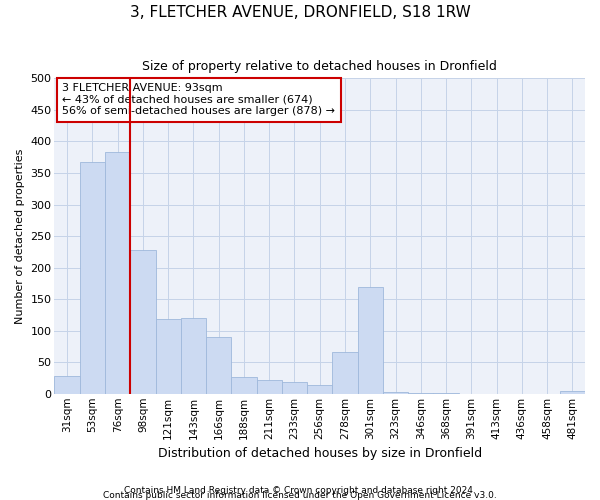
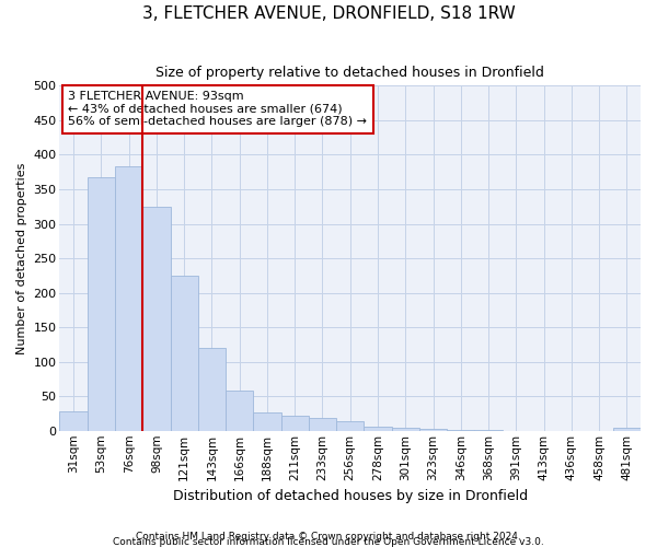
98sqm: 228 -> 325
121sqm: 118 -> 225
166sqm: 90 -> 58
278sqm: 66 -> 6
301sqm: 170 -> 5
